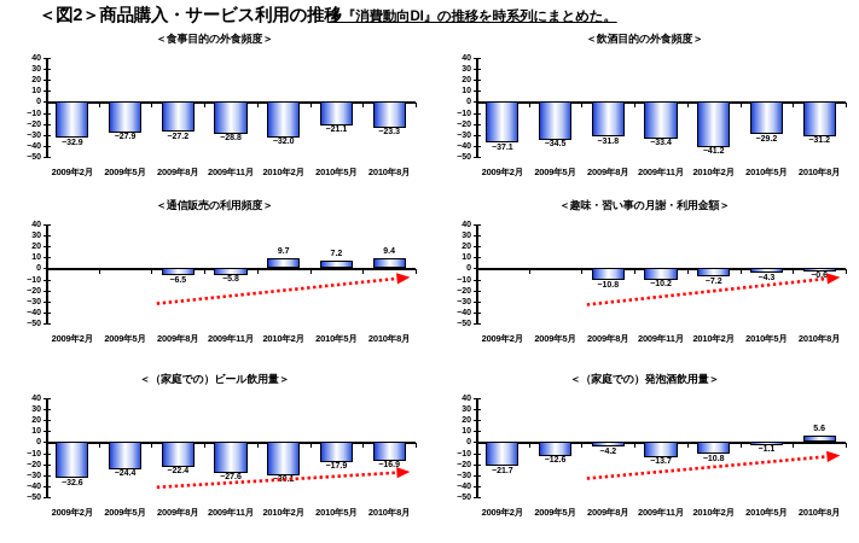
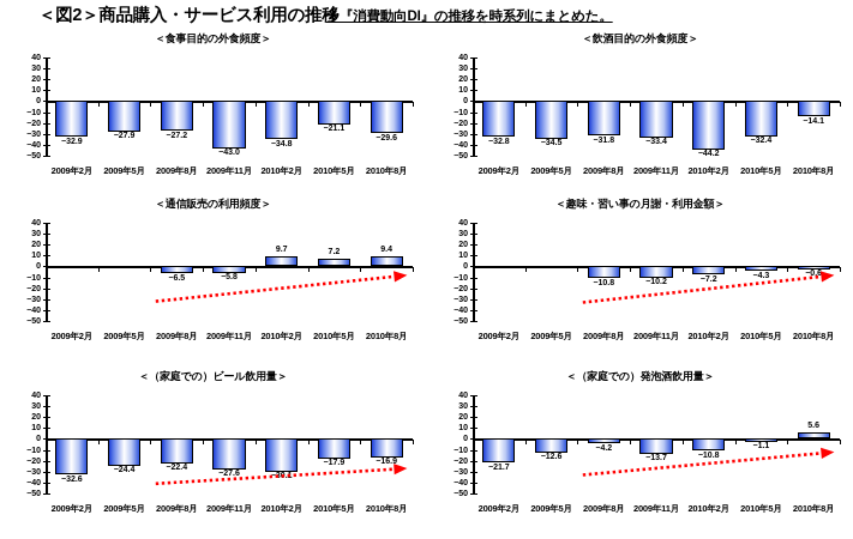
＜食事目的の外食頻度＞/2009年11月: −28.8 -> −43.0
＜食事目的の外食頻度＞/2010年2月: −32.0 -> −34.8
＜食事目的の外食頻度＞/2010年8月: −23.3 -> −29.6
＜飲酒目的の外食頻度＞/2009年2月: −37.1 -> −32.8
＜飲酒目的の外食頻度＞/2010年2月: −41.2 -> −44.2
＜飲酒目的の外食頻度＞/2010年5月: −29.2 -> −32.4
＜飲酒目的の外食頻度＞/2010年8月: −31.2 -> −14.1
